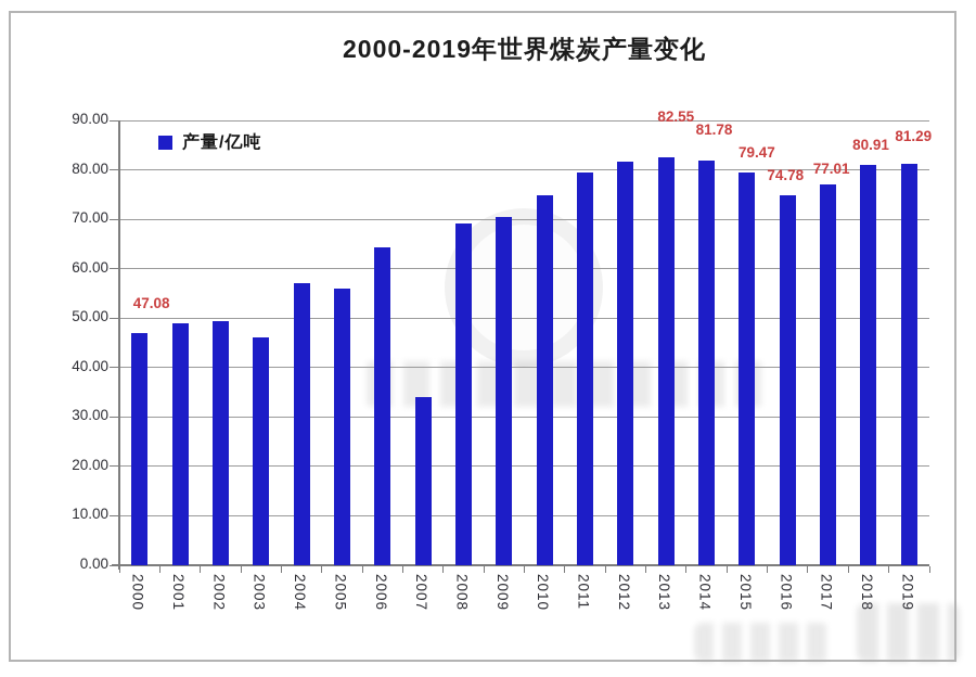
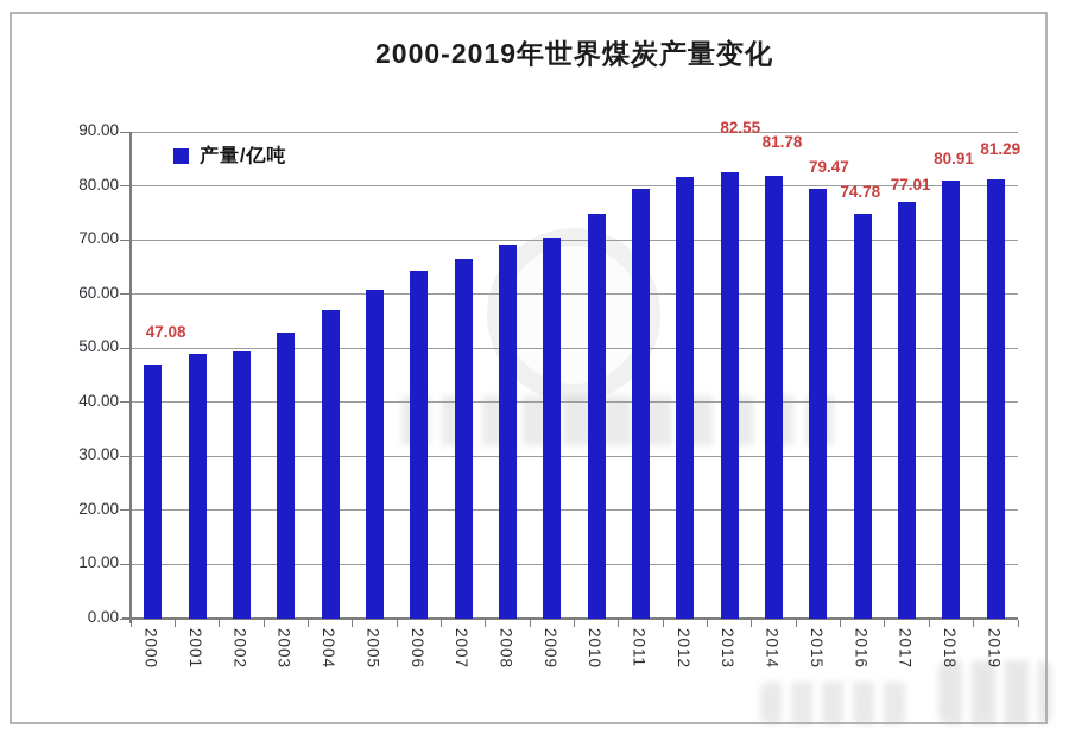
2003: 46 -> 53
2005: 56 -> 61
2007: 34 -> 67
